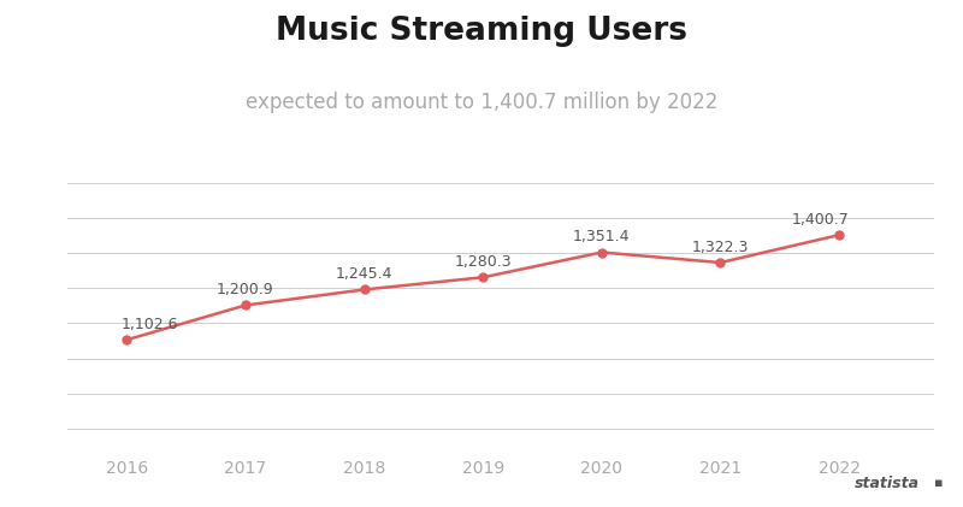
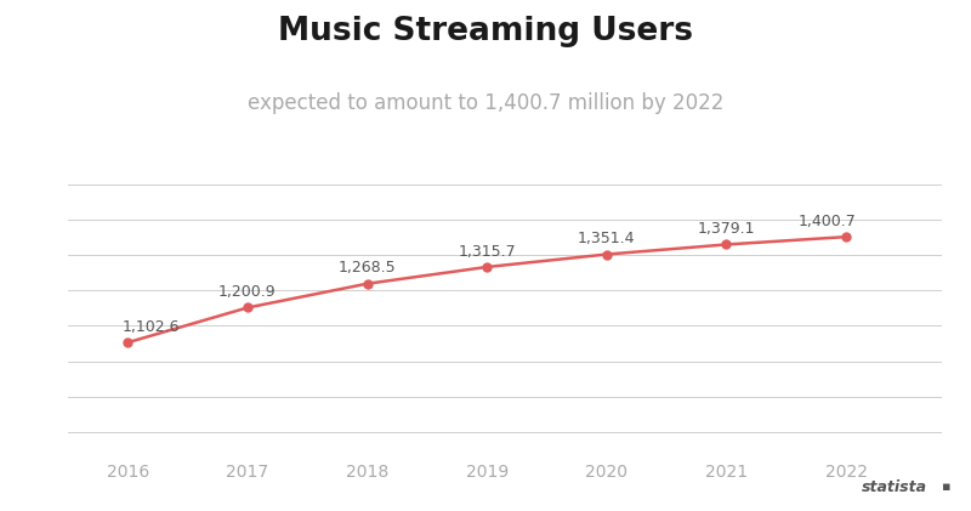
2018: 1,245.4 -> 1,268.5
2019: 1,280.3 -> 1,315.7
2021: 1,322.3 -> 1,379.1
